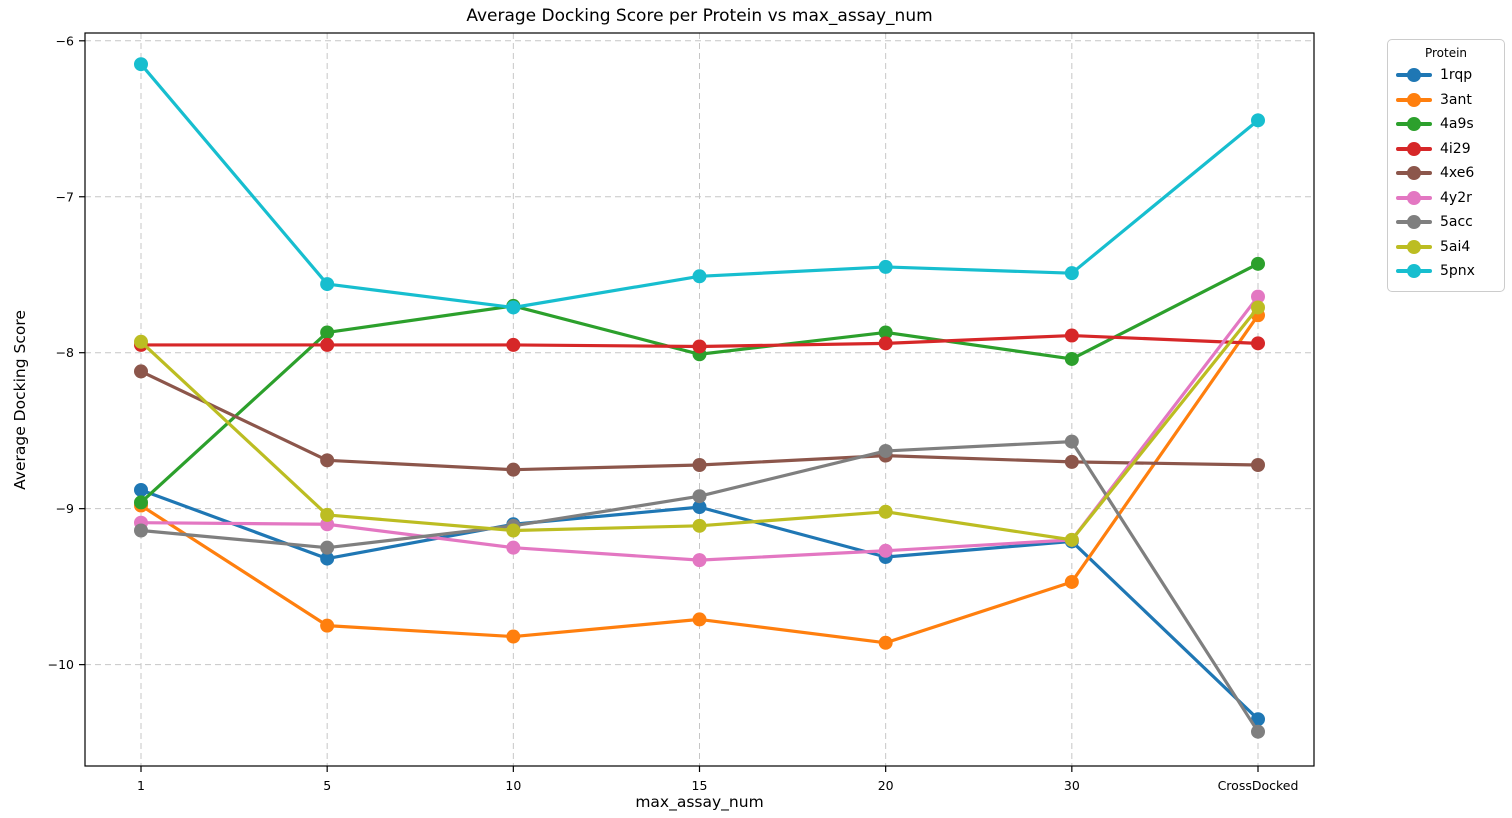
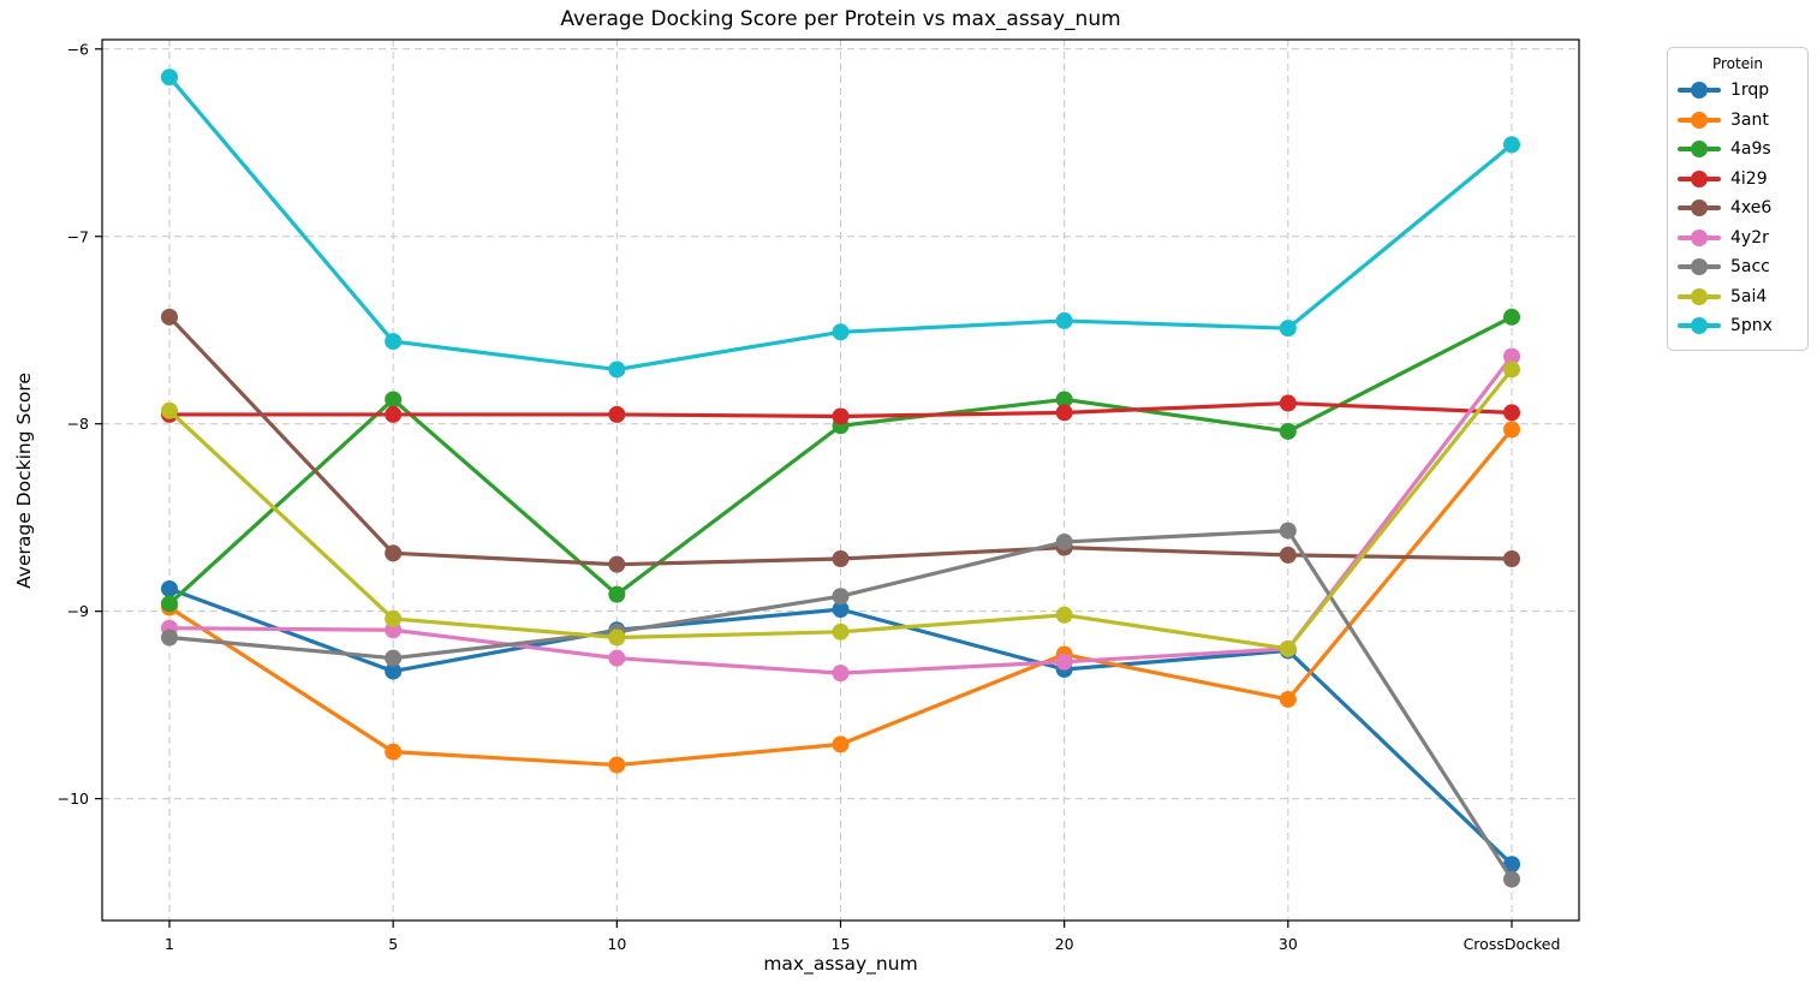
4xe6/1: -8.12 -> -7.43
4a9s/10: -7.70 -> -8.91
3ant/20: -9.86 -> -9.23
3ant/CrossDocked: -7.76 -> -8.03
